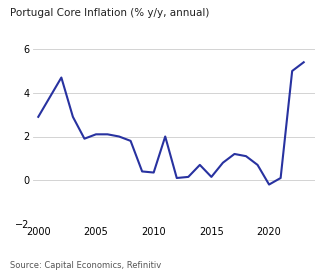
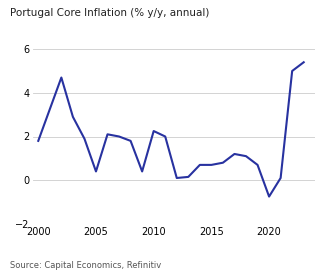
2000: 2.90 -> 1.80
2005: 2.10 -> 0.40
2010: 0.35 -> 2.25
2015: 0.15 -> 0.70
2020: -0.20 -> -0.75
